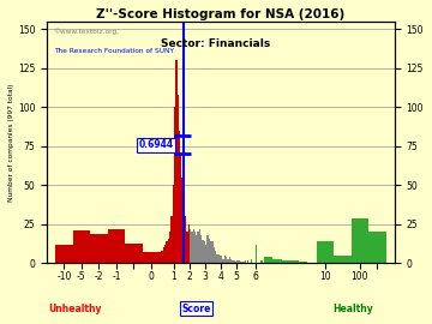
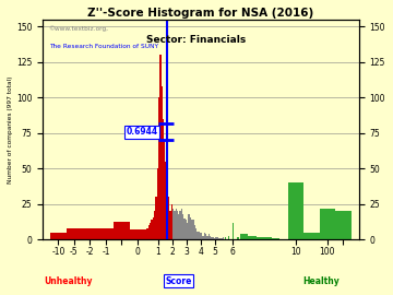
-10: 12 -> 5
-5: 21 -> 8
-2: 19 -> 8
-1: 22 -> 8
10: 14 -> 40
100: 29 -> 22
